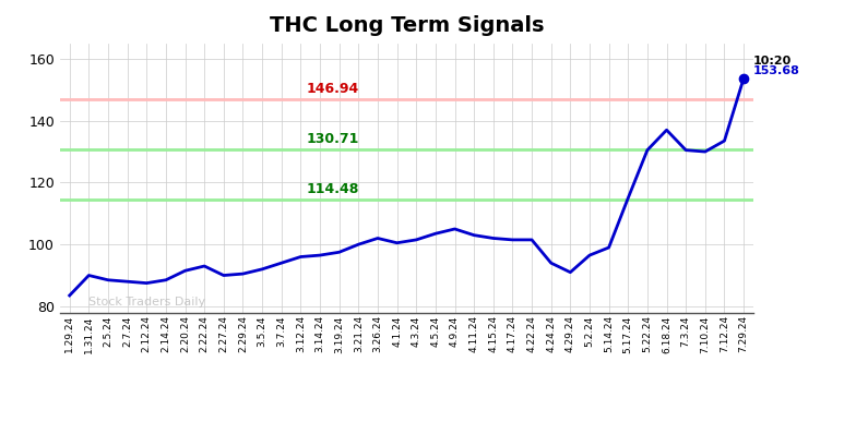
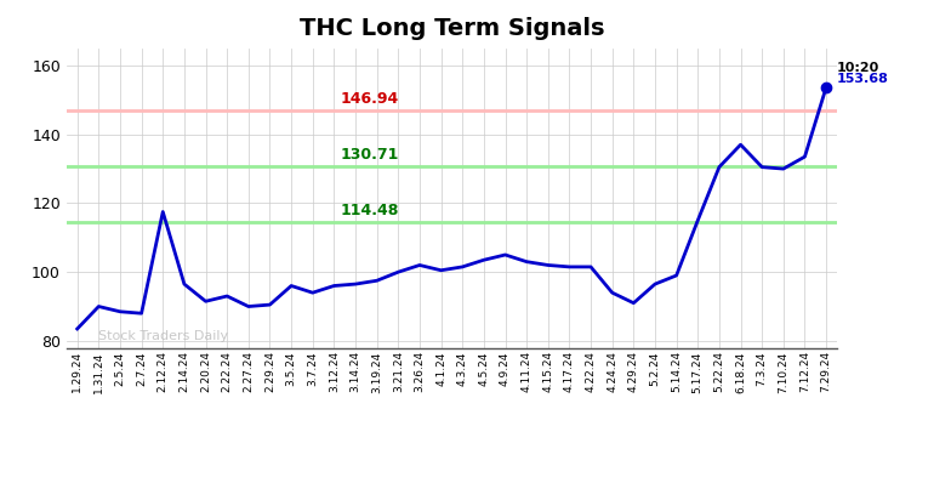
2.12.24: 87.5 -> 117.5
2.14.24: 88.5 -> 96.5
3.5.24: 92.0 -> 96.0
